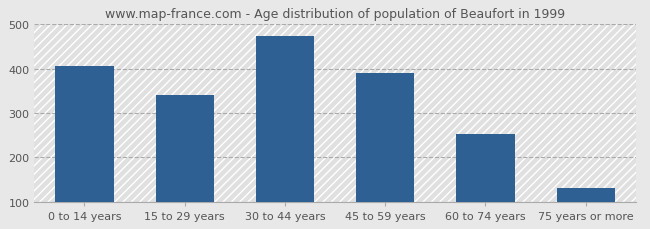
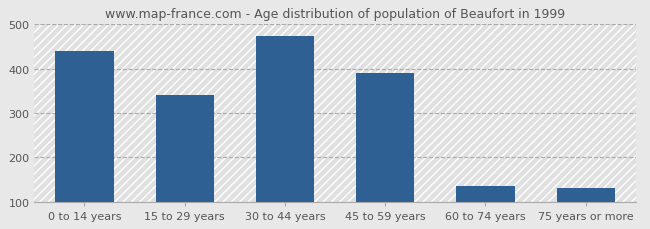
0 to 14 years: 407 -> 440
60 to 74 years: 253 -> 135
